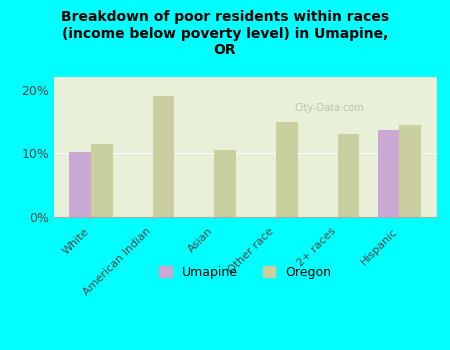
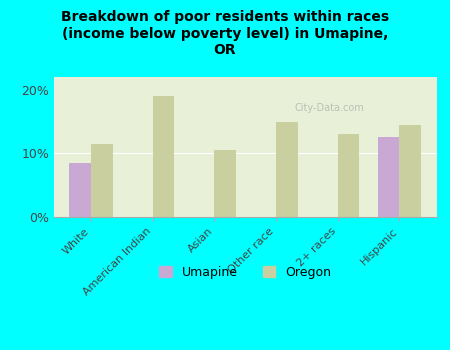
Umapine/White: 10.2% -> 8.5%
Umapine/Hispanic: 13.6% -> 12.5%
